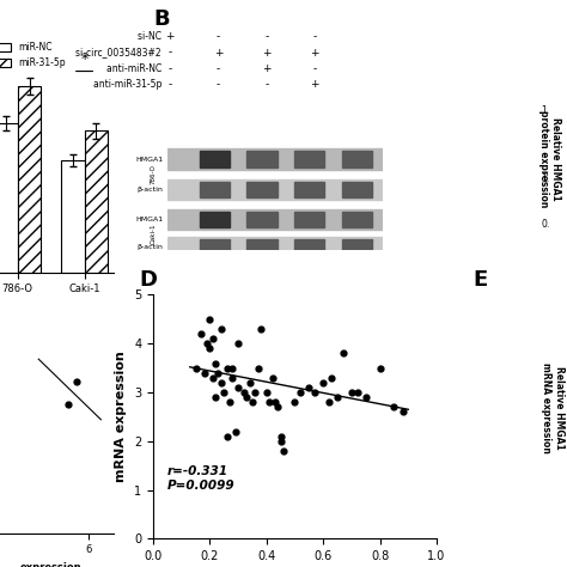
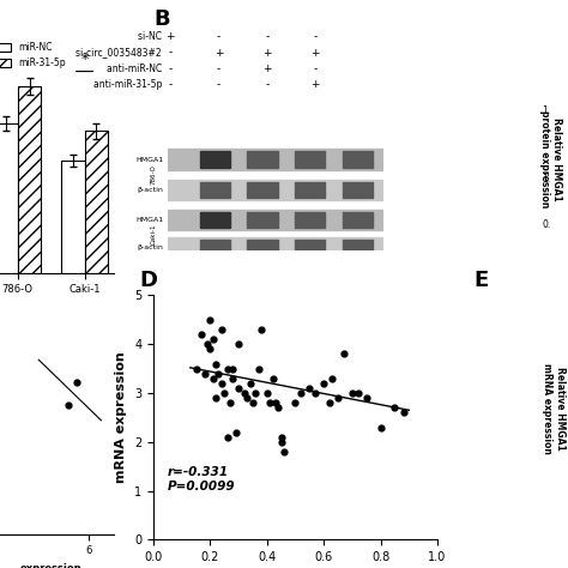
0.8: 3.5 -> 2.3
